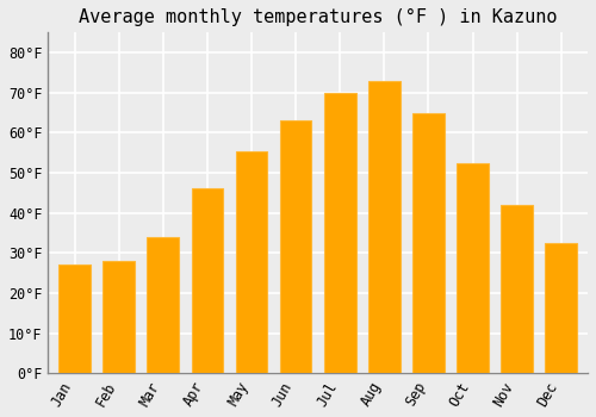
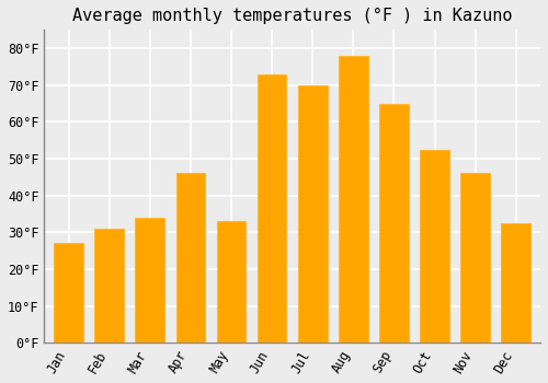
Feb: 28.0°F -> 31.0°F
May: 55.5°F -> 33.0°F
Jun: 63.0°F -> 73.0°F
Aug: 73.0°F -> 78.0°F
Nov: 42.0°F -> 46.0°F
